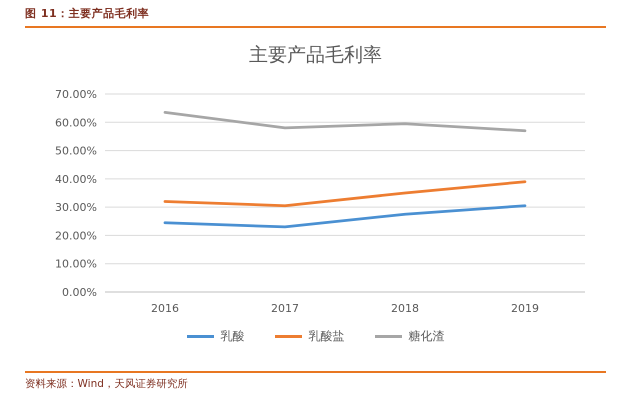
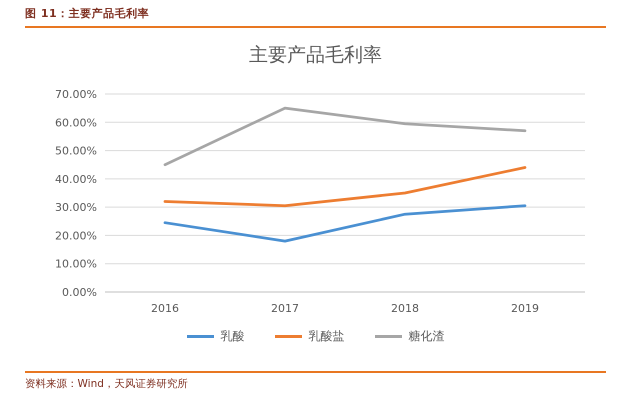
糖化渣/2016: 64% -> 45%
乳酸/2017: 23% -> 18%
糖化渣/2017: 58% -> 65%
乳酸盐/2019: 39% -> 44%
